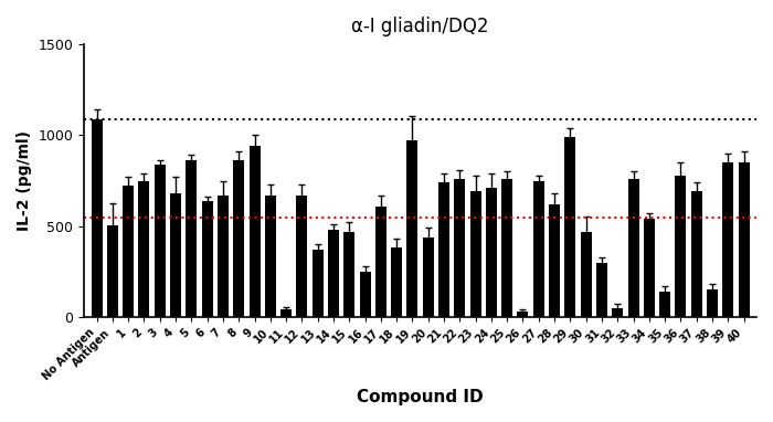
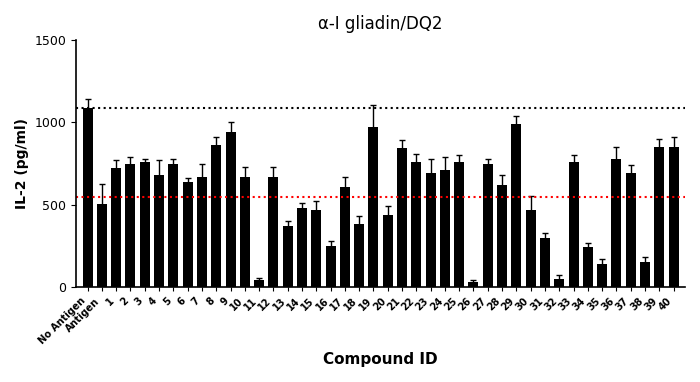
3: 840 -> 760
5: 860 -> 750
21: 740 -> 840
34: 540 -> 240
